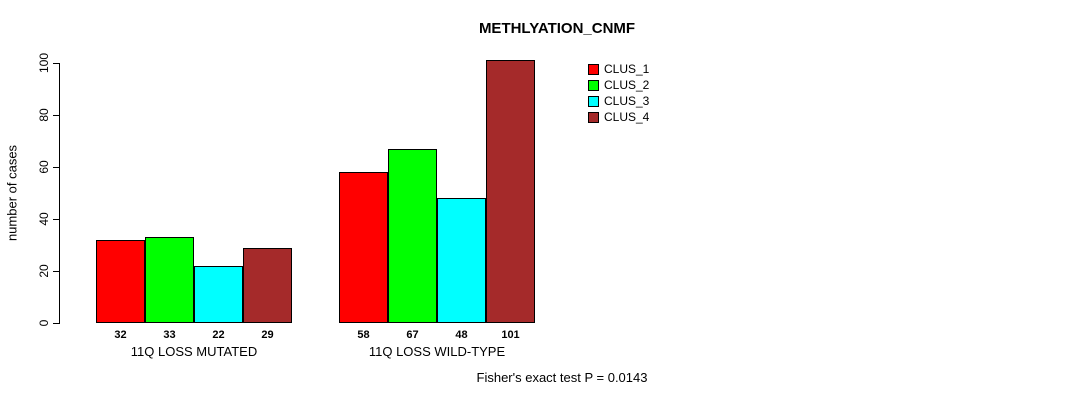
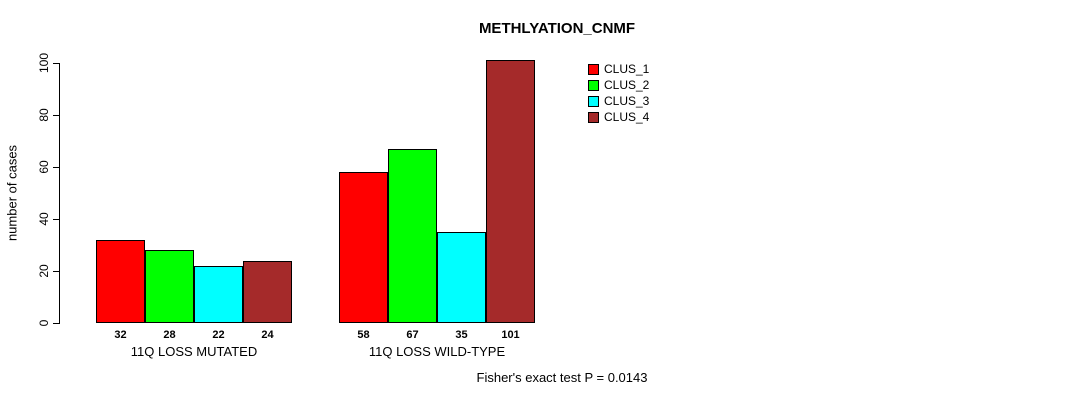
CLUS_2/11Q LOSS MUTATED: 33 -> 28
CLUS_4/11Q LOSS MUTATED: 29 -> 24
CLUS_3/11Q LOSS WILD-TYPE: 48 -> 35
